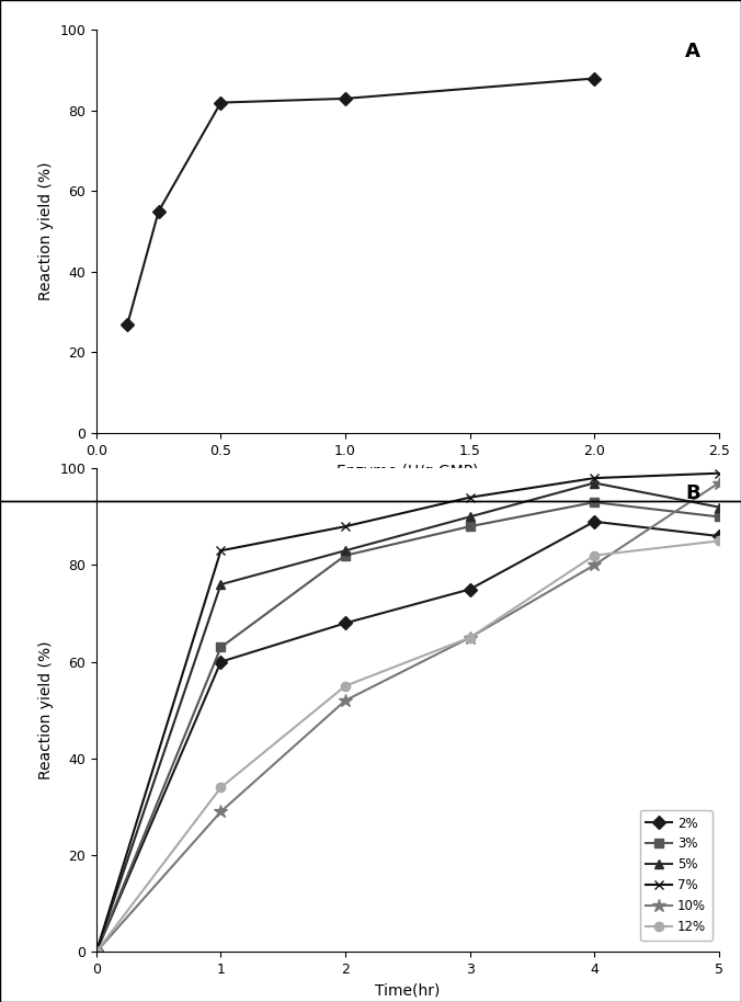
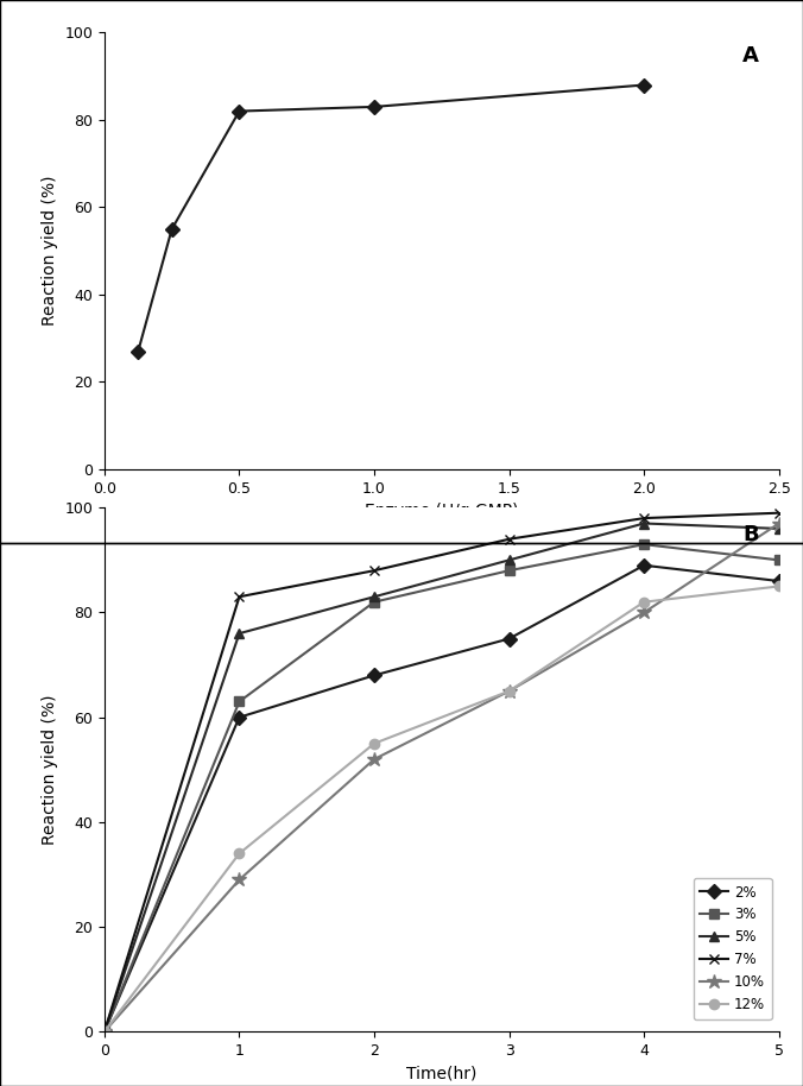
5%/5: 92 -> 96
